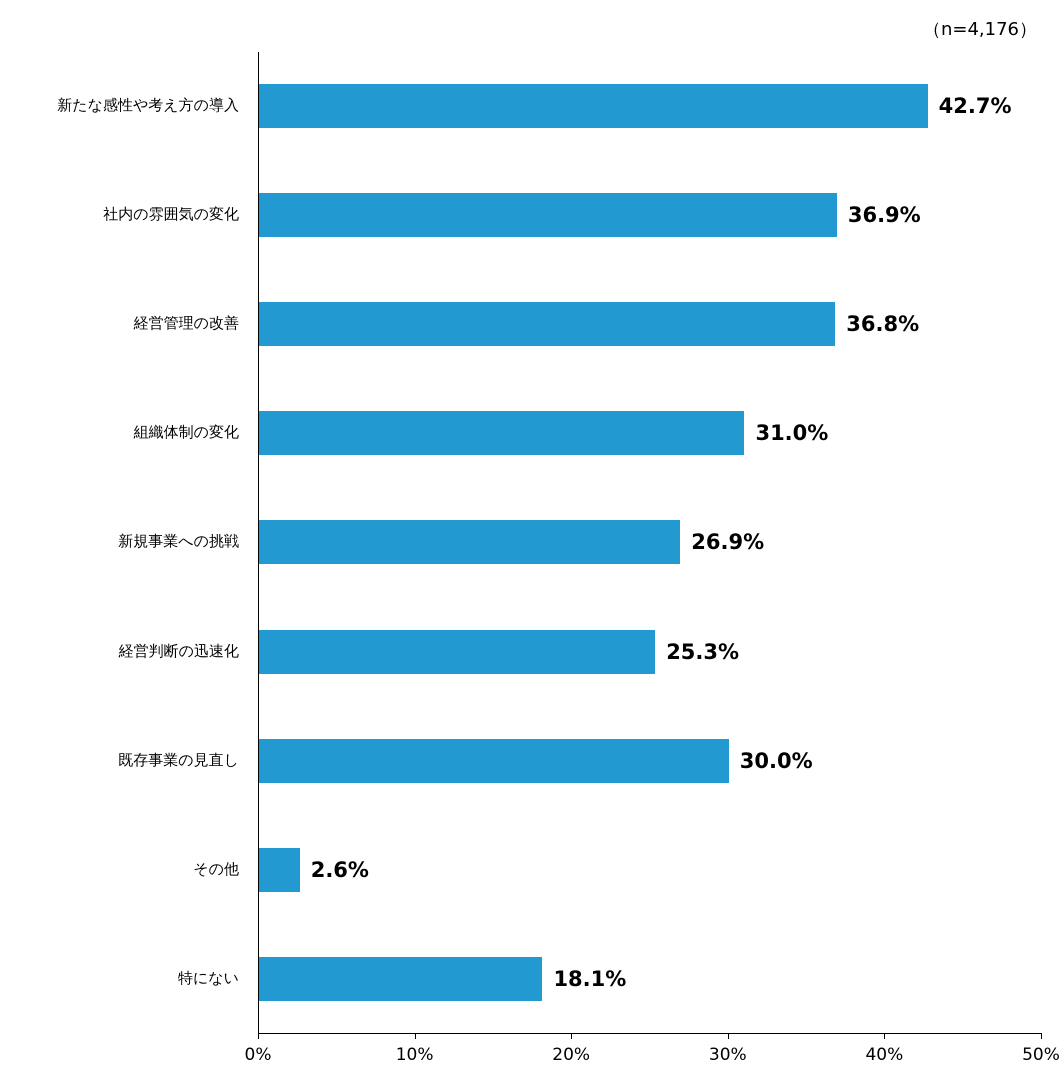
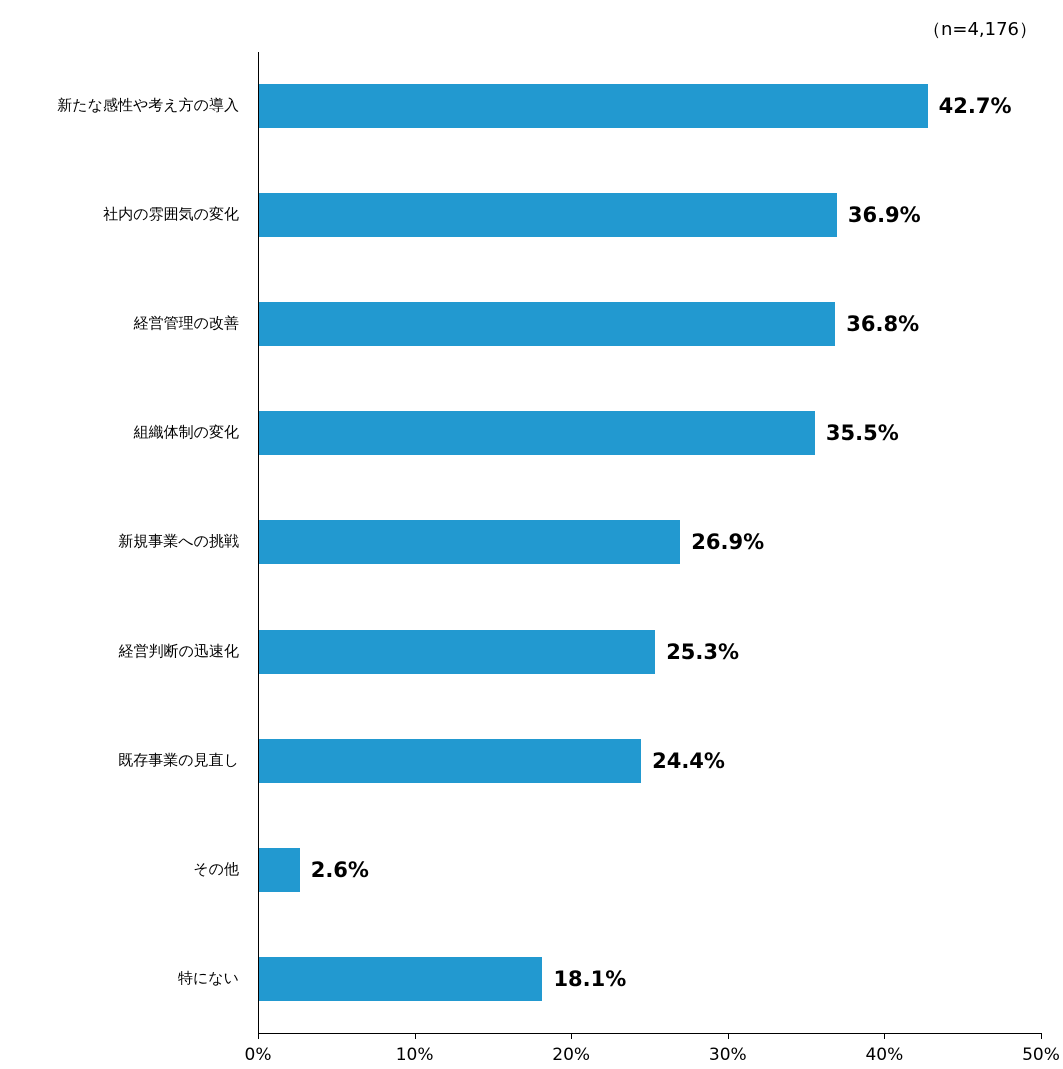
組織体制の変化: 31.0% -> 35.5%
既存事業の見直し: 30.0% -> 24.4%
